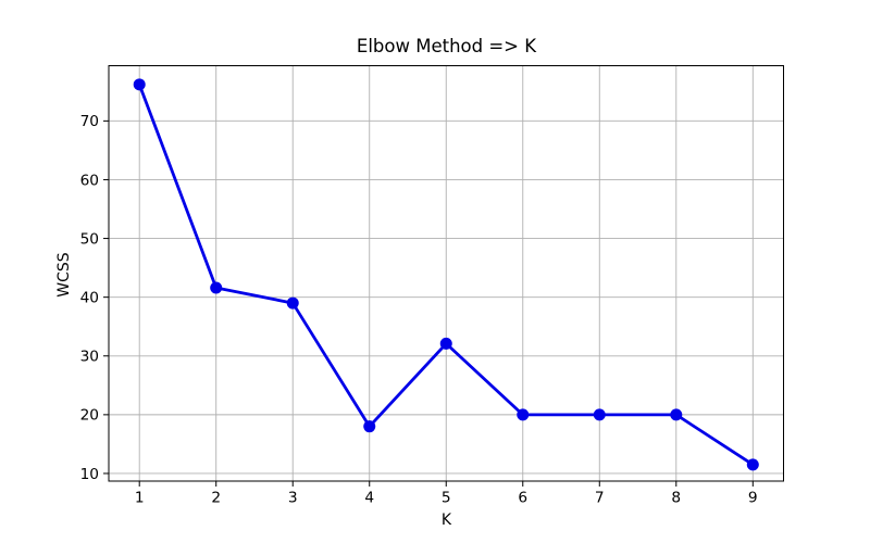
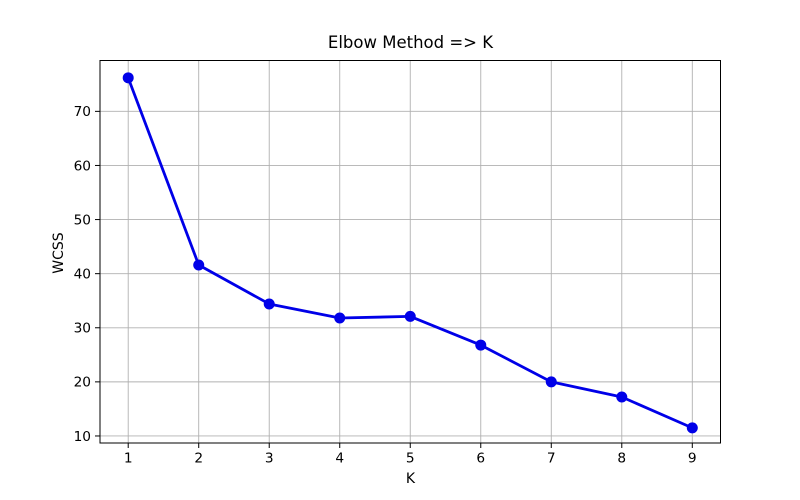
3: 39 -> 34
4: 18 -> 32
6: 20 -> 27
8: 20 -> 17
